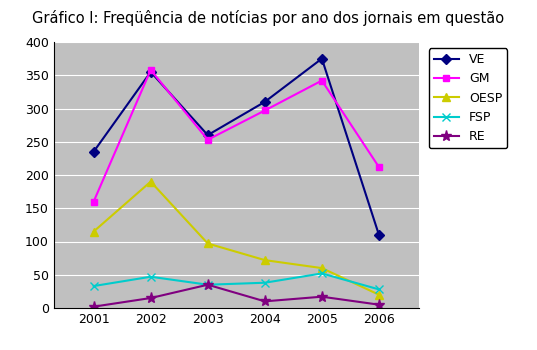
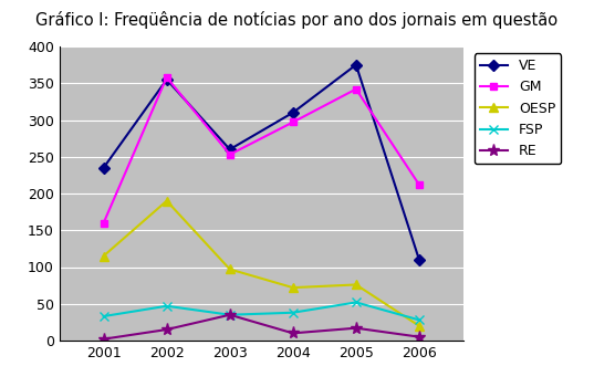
OESP/2005: 60 -> 76
